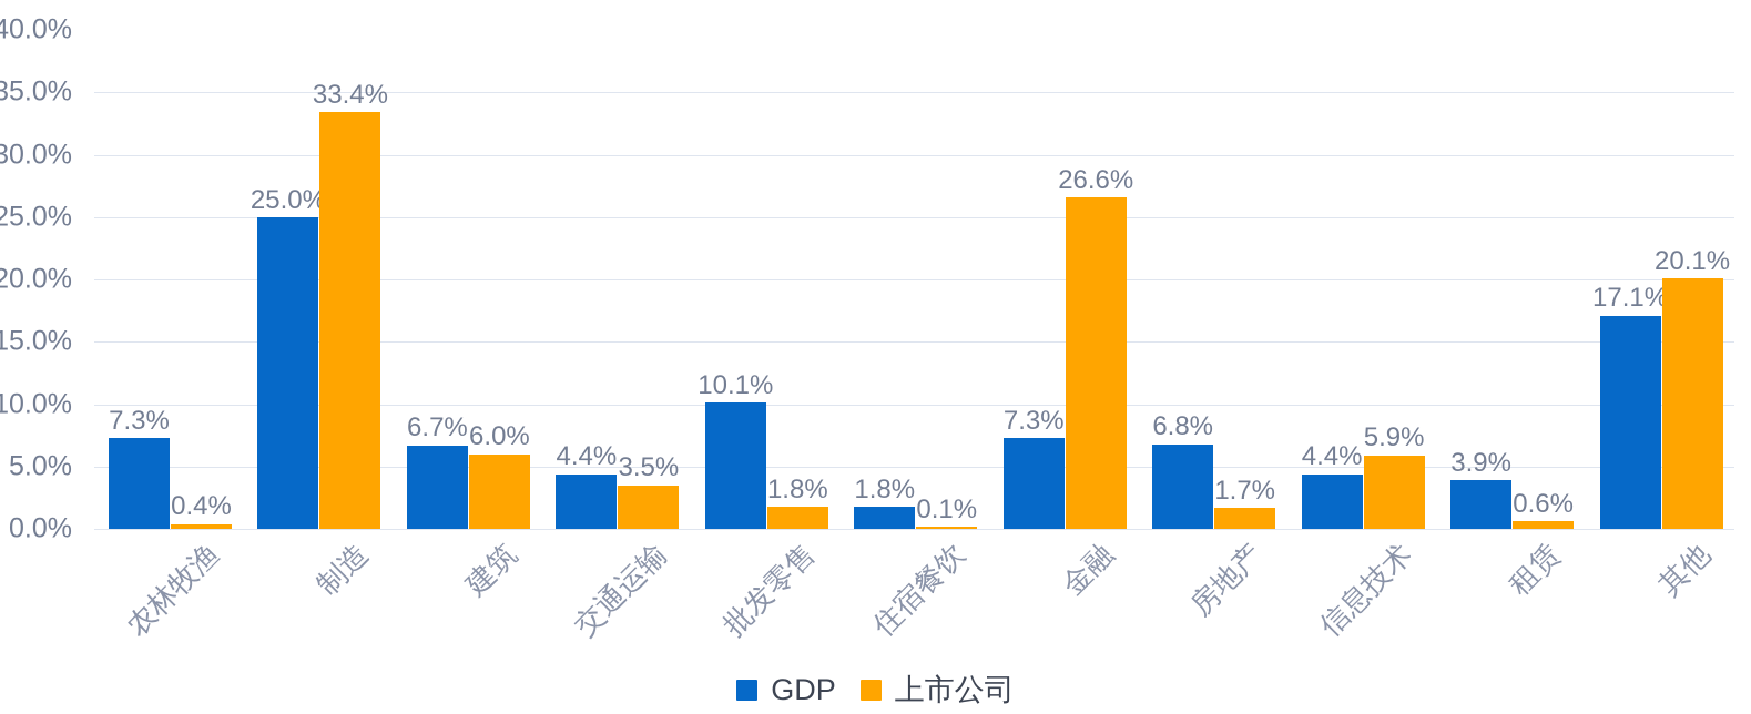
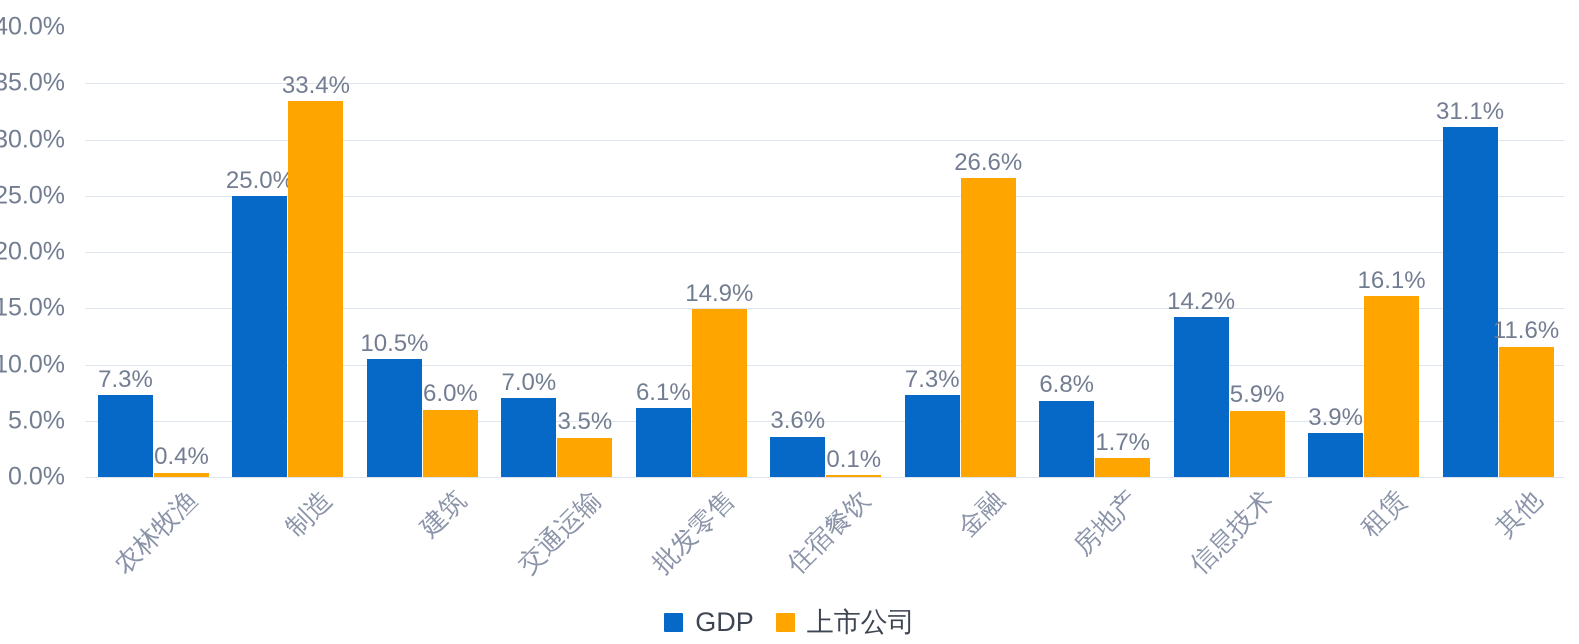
GDP/建筑: 6.7% -> 10.5%
GDP/交通运输: 4.4% -> 7.0%
GDP/批发零售: 10.1% -> 6.1%
上市公司/批发零售: 1.8% -> 14.9%
GDP/住宿餐饮: 1.8% -> 3.6%
GDP/信息技术: 4.4% -> 14.2%
上市公司/租赁: 0.6% -> 16.1%
GDP/其他: 17.1% -> 31.1%
上市公司/其他: 20.1% -> 11.6%
